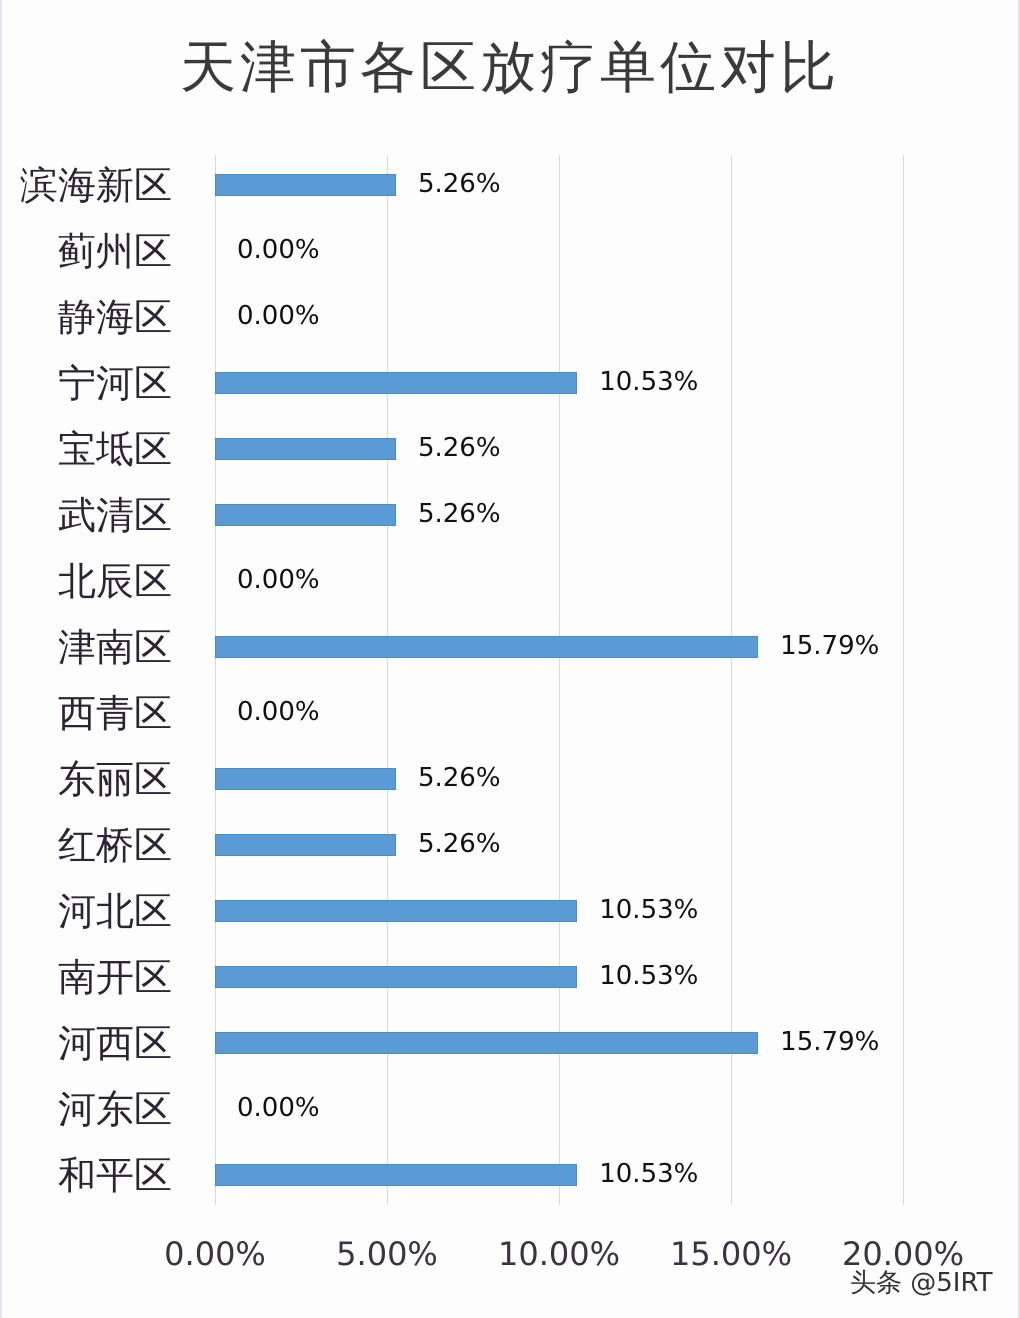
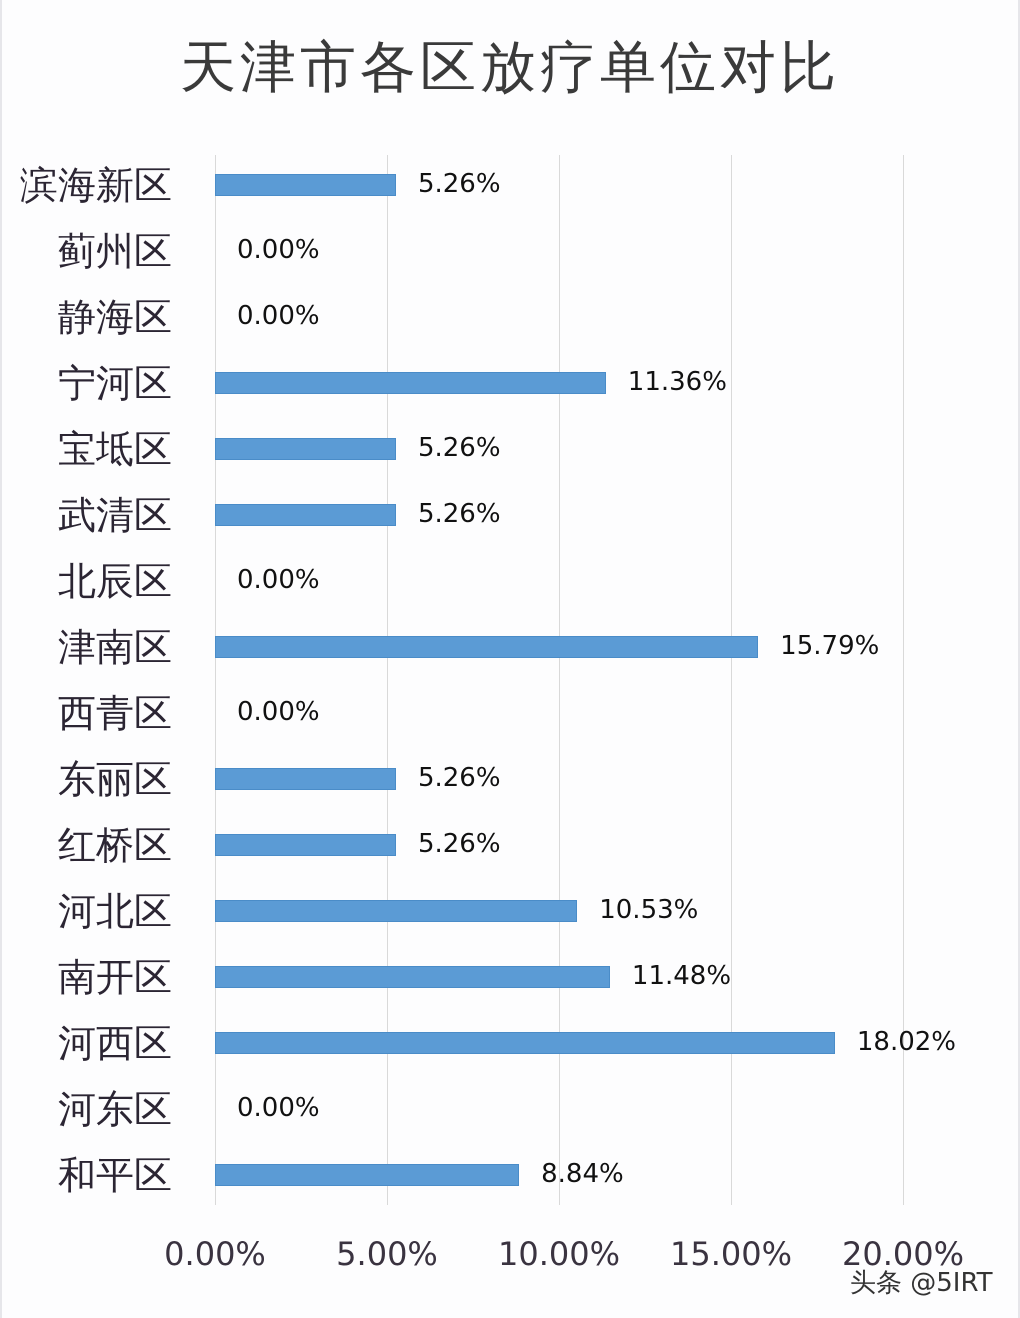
宁河区: 10.53% -> 11.36%
南开区: 10.53% -> 11.48%
河西区: 15.79% -> 18.02%
和平区: 10.53% -> 8.84%
